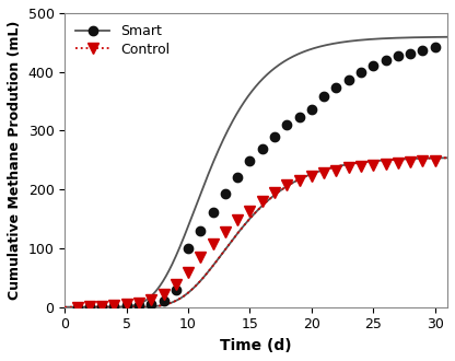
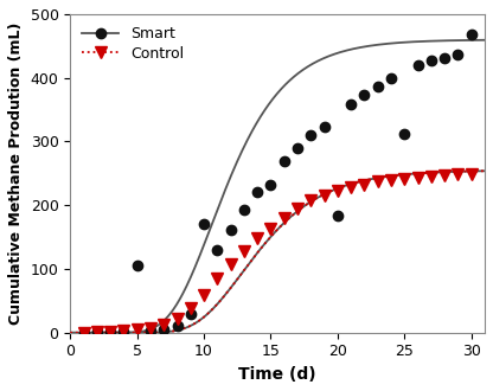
Smart/5: 3 -> 106
Smart/10: 100 -> 170
Smart/15: 248 -> 232
Smart/20: 337 -> 184
Smart/25: 410 -> 312
Smart/30: 443 -> 468
